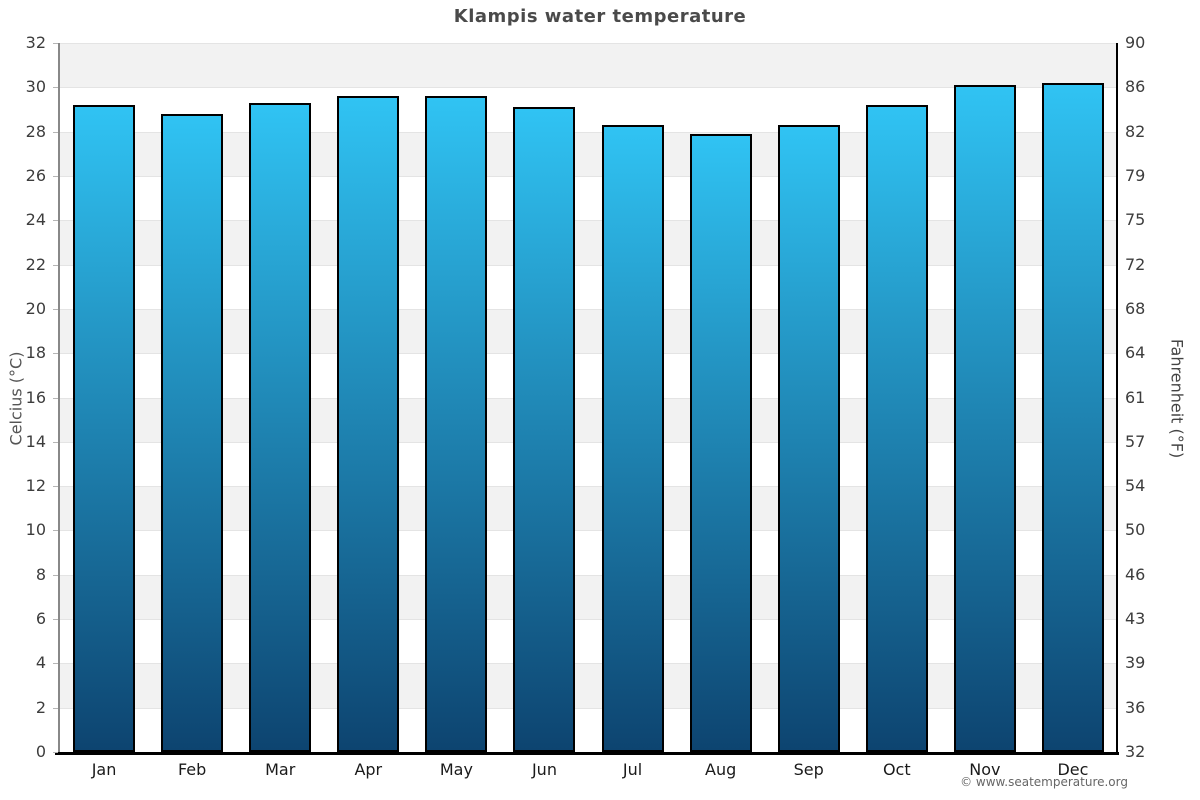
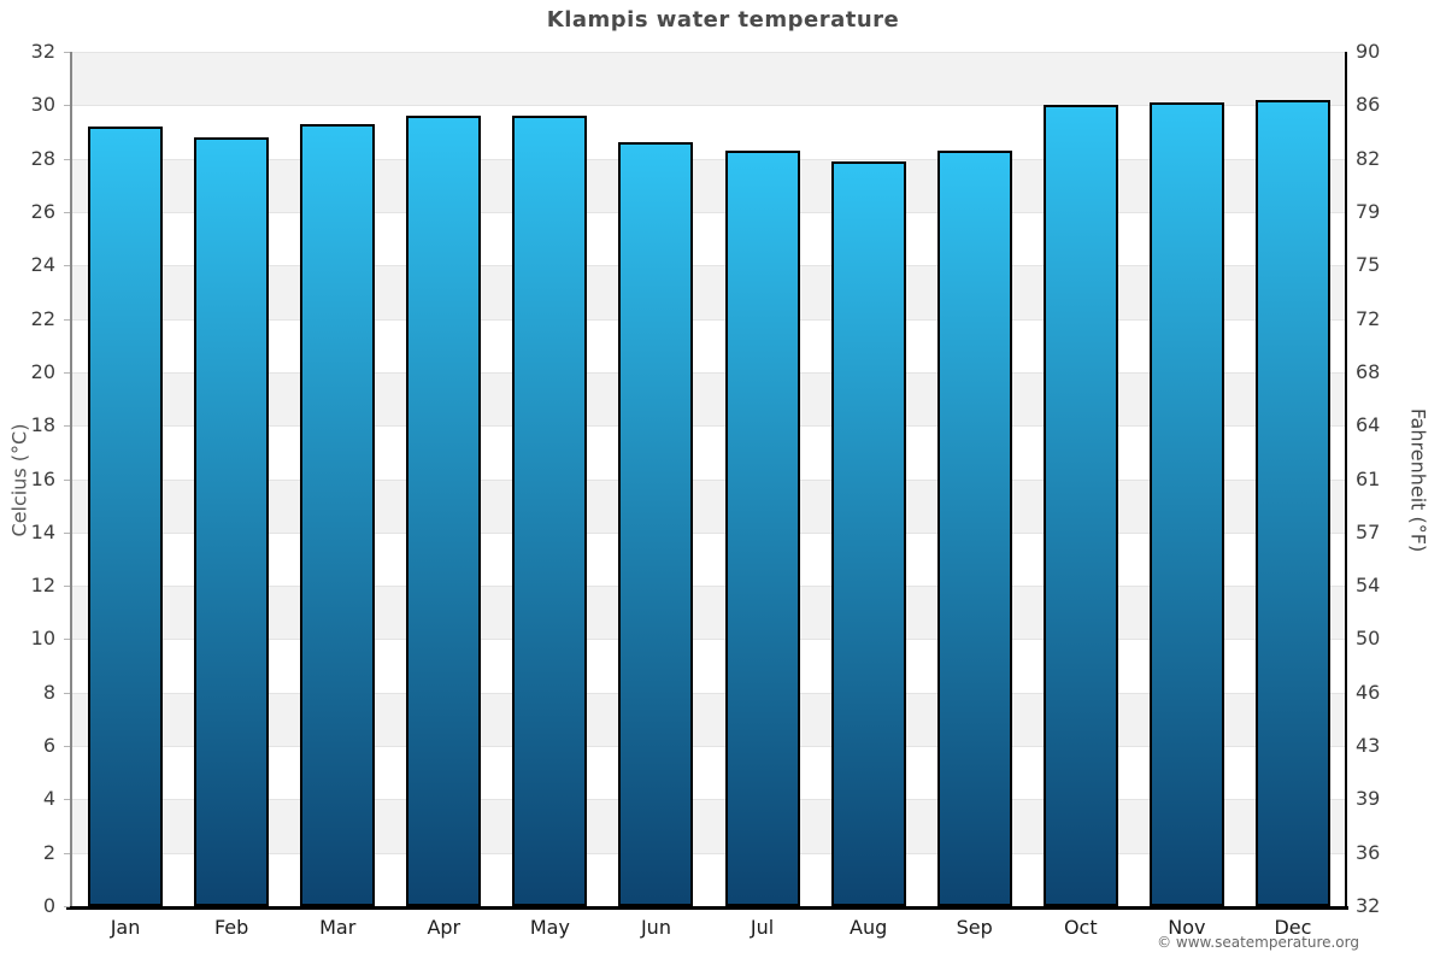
Jun: 29.1 -> 28.6
Oct: 29.2 -> 30.0
